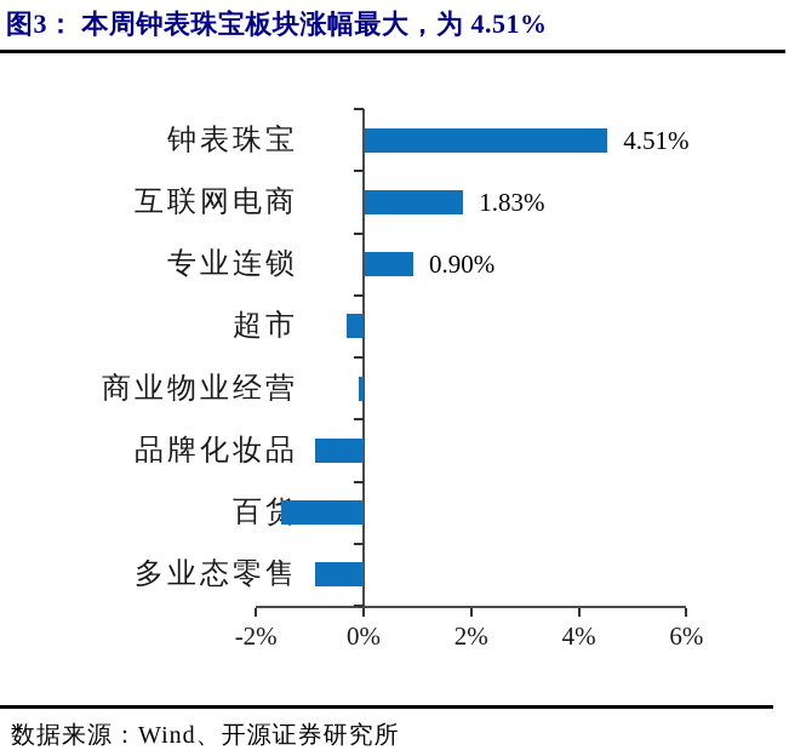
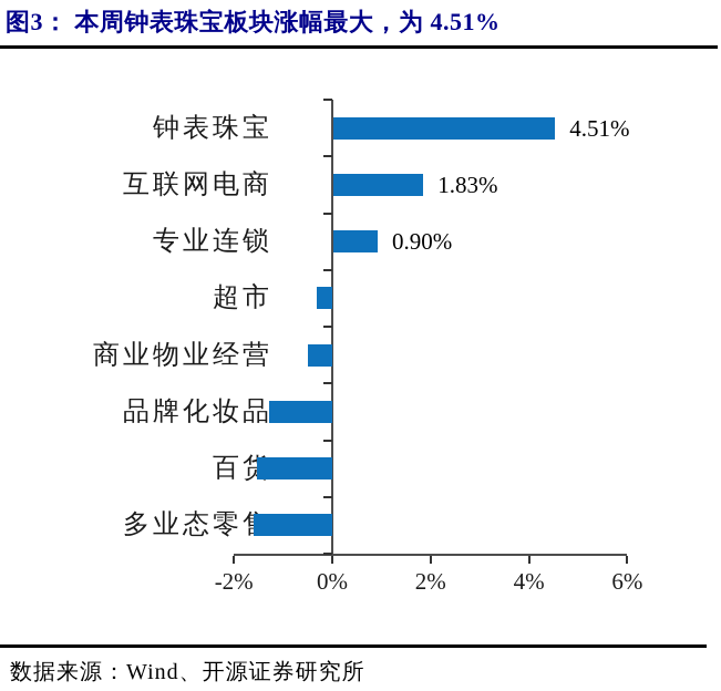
商业物业经营: -0.1% -> -0.5%
品牌化妆品: -0.9% -> -1.3%
多业态零售: -0.9% -> -1.6%
